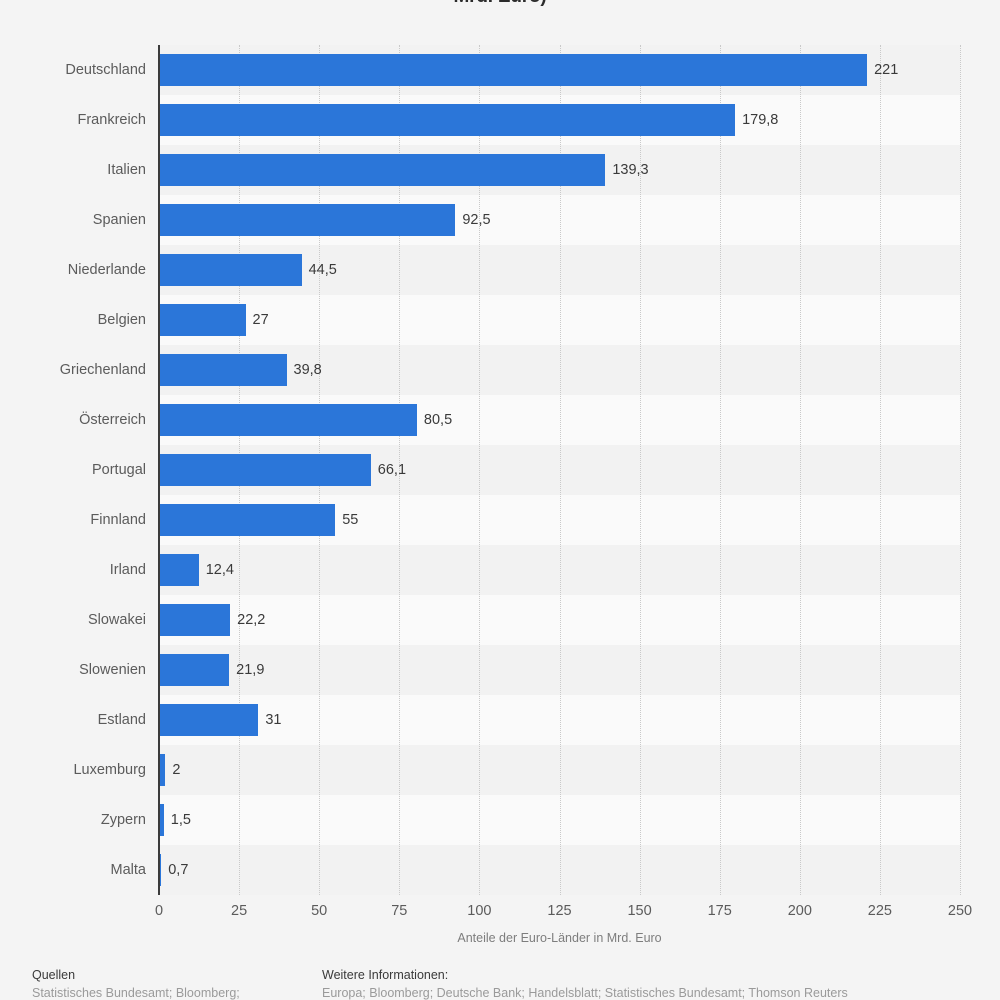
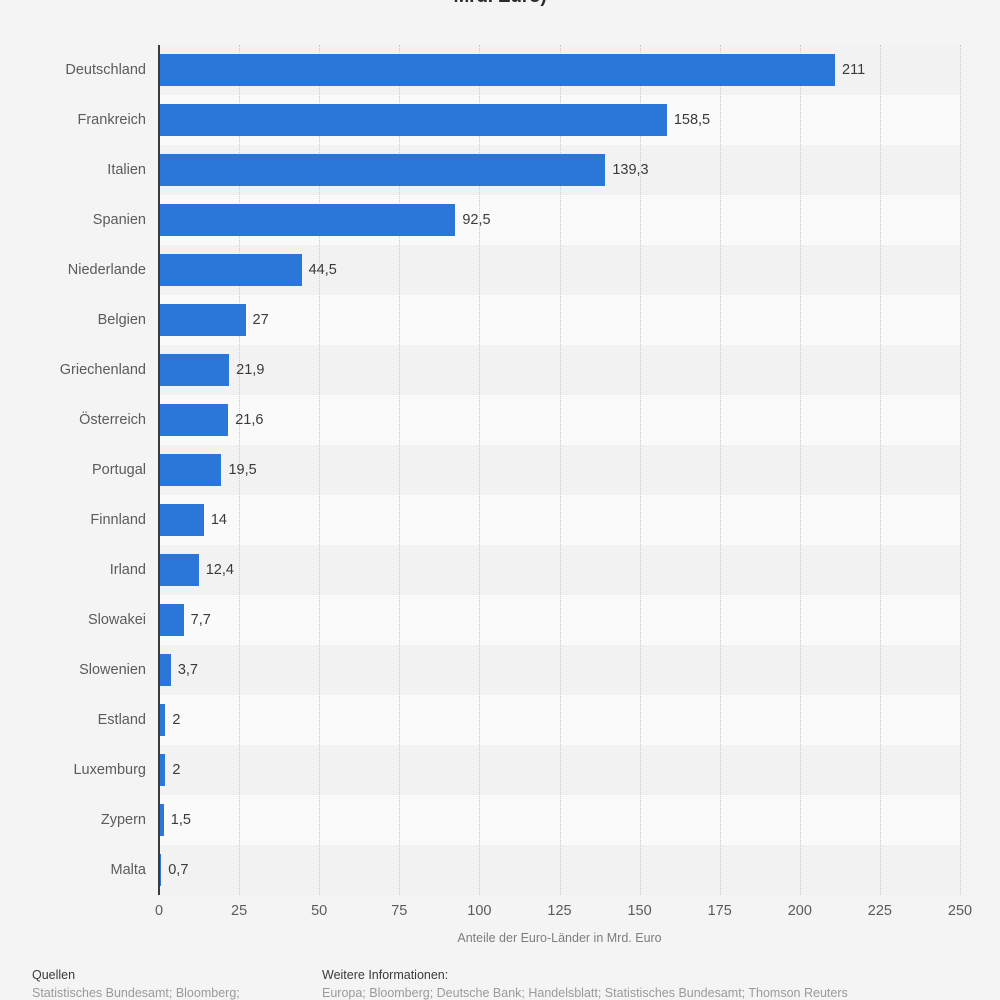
Deutschland: 221 -> 211
Frankreich: 179,8 -> 158,5
Griechenland: 39,8 -> 21,9
Österreich: 80,5 -> 21,6
Portugal: 66,1 -> 19,5
Finnland: 55 -> 14
Slowakei: 22,2 -> 7,7
Slowenien: 21,9 -> 3,7
Estland: 31 -> 2
